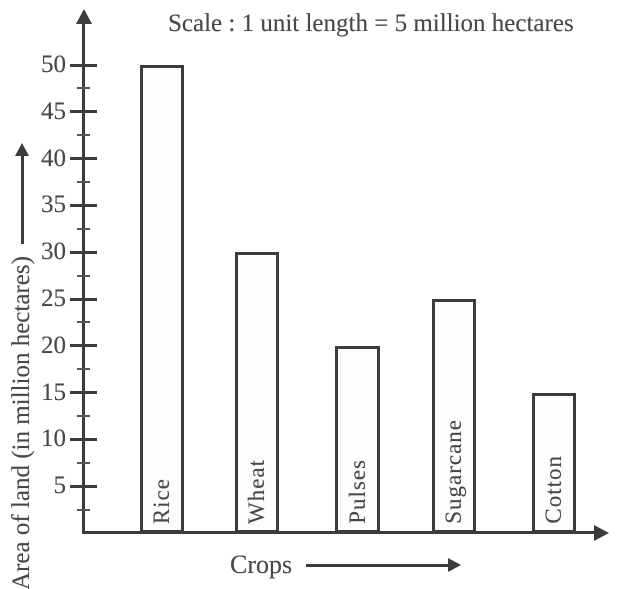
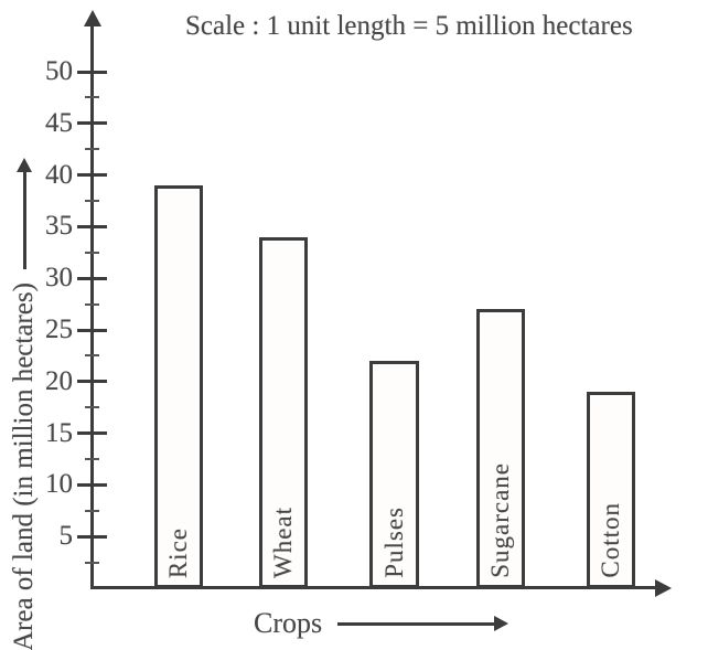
Rice: 50 -> 39
Wheat: 30 -> 34
Pulses: 20 -> 22
Sugarcane: 25 -> 27
Cotton: 15 -> 19
